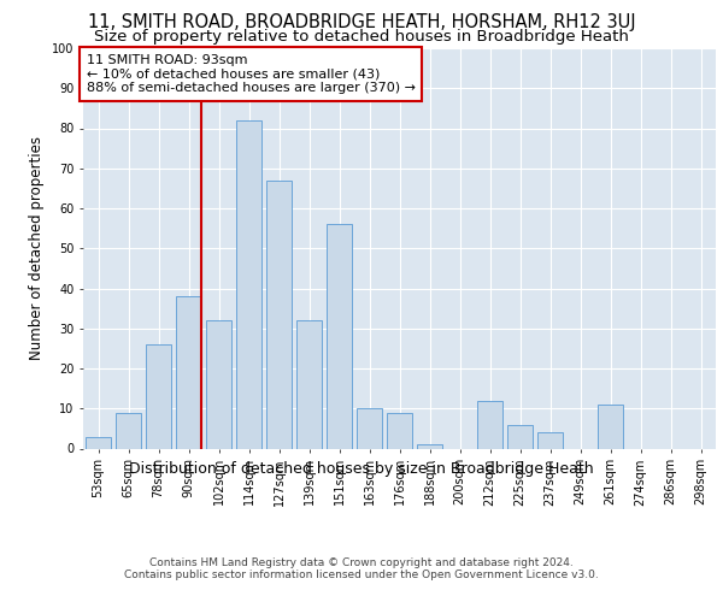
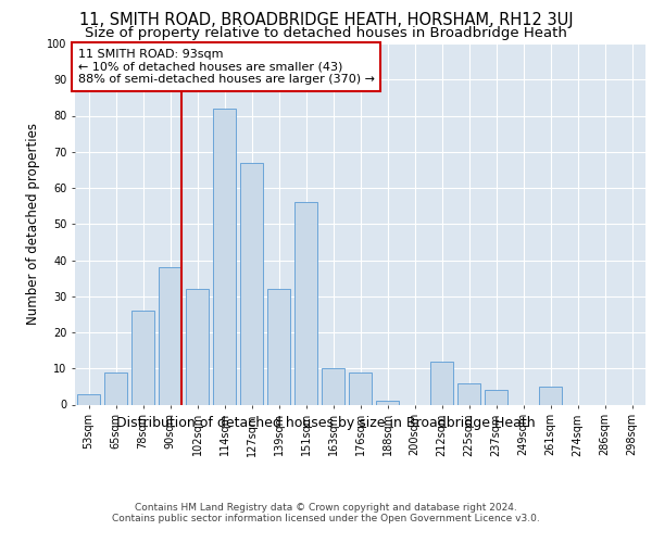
261sqm: 11 -> 5
